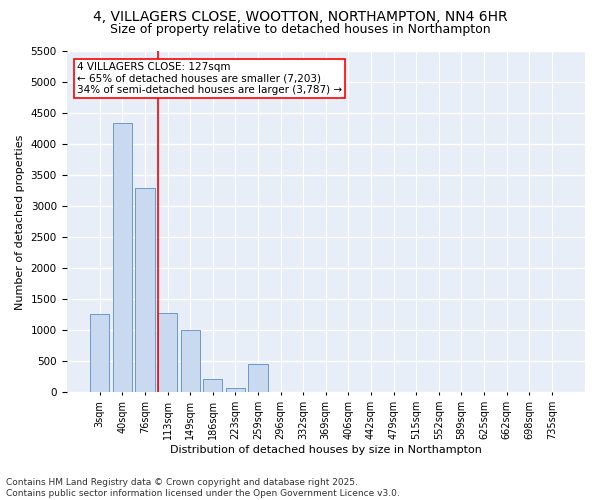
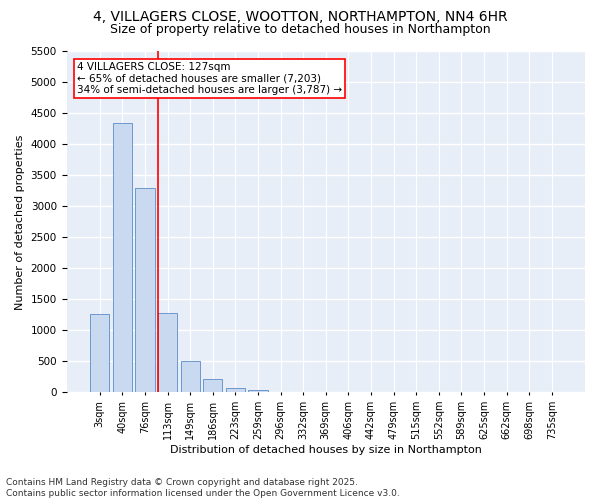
149sqm: 1000 -> 500
259sqm: 460 -> 40
